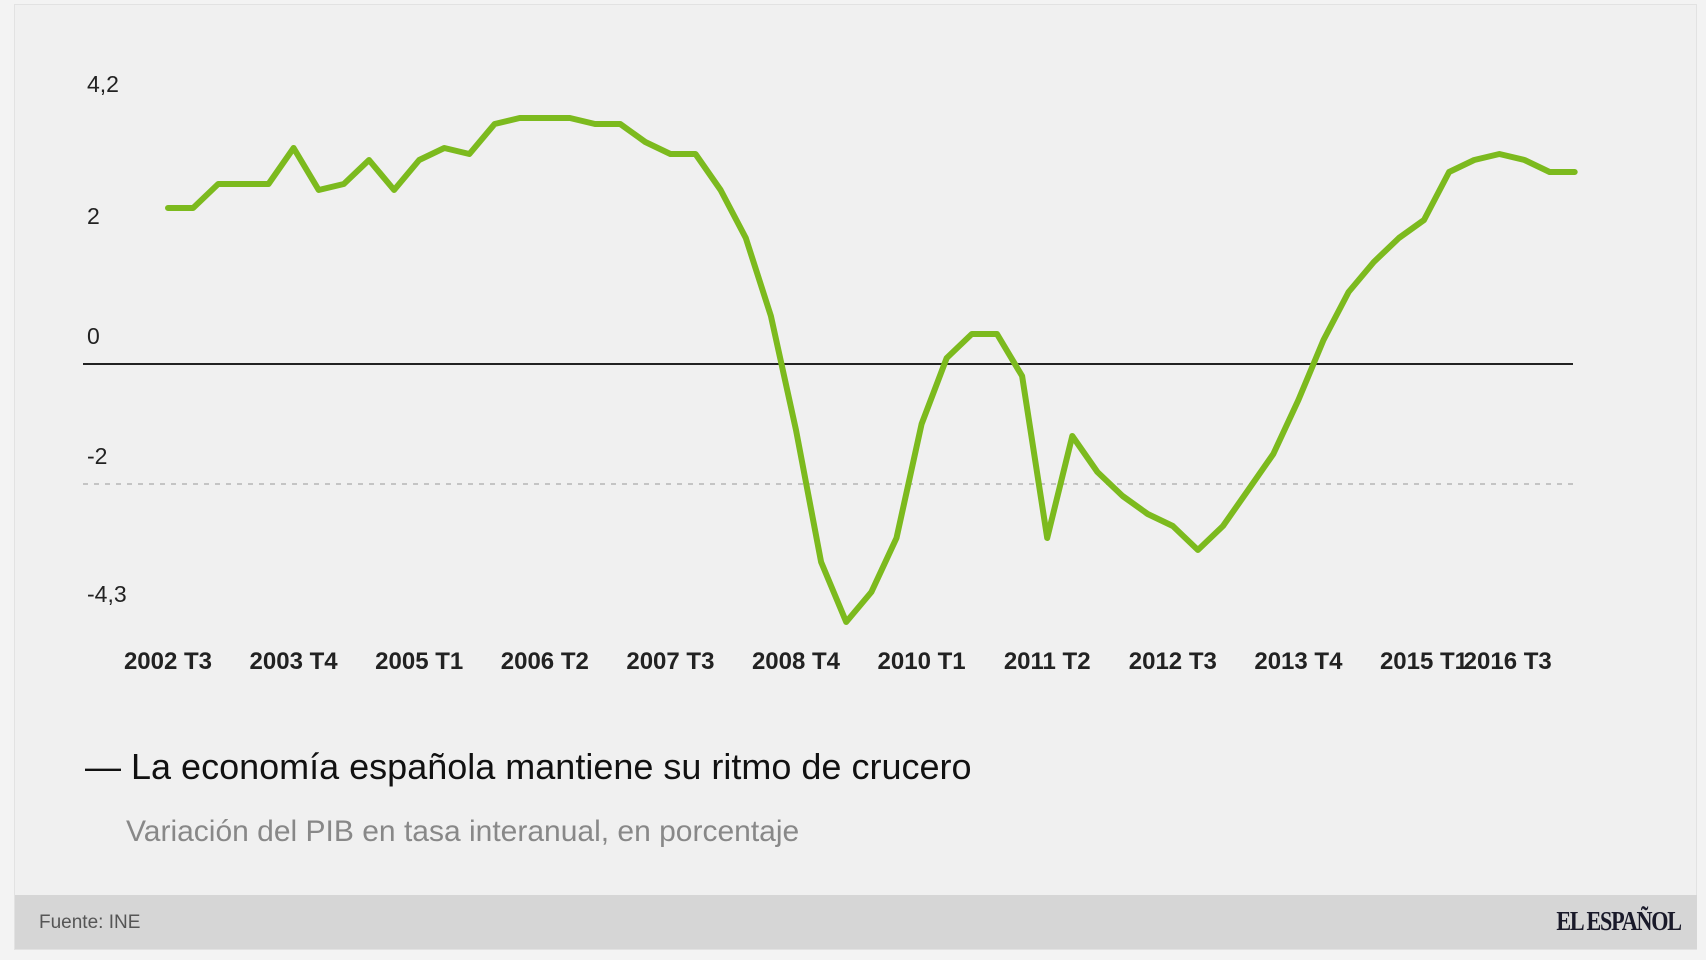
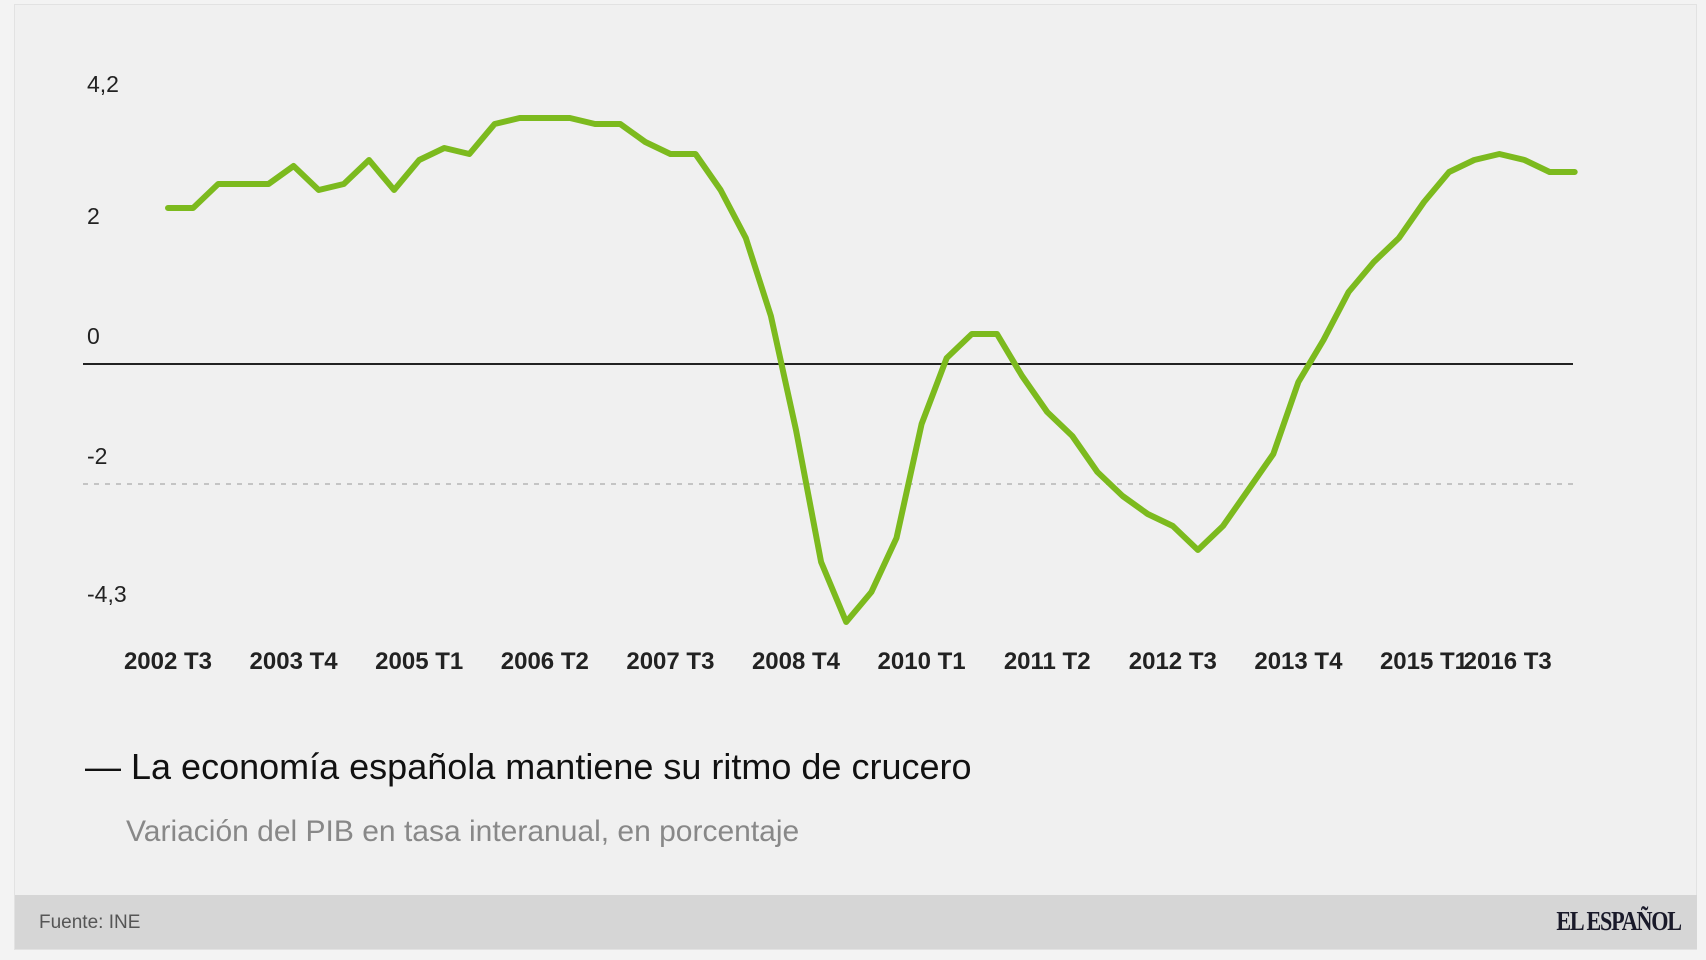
2003 T4: 3.6 -> 3.3
2011 T2: -2.9 -> -0.8
2013 T4: -0.6 -> -0.3
2015 T1: 2.4 -> 2.7
